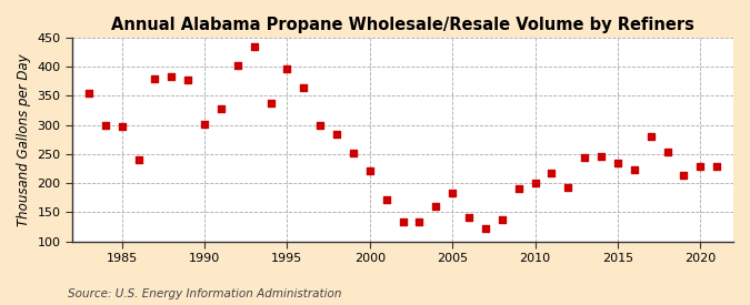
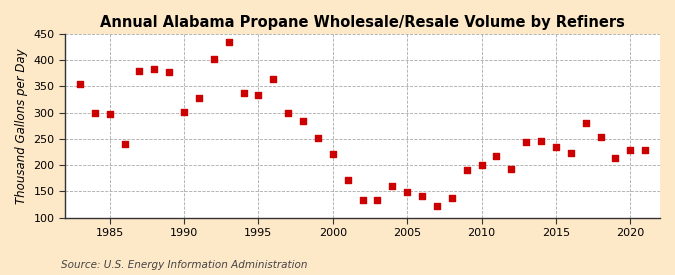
1995: 396 -> 333
2005: 184 -> 148
